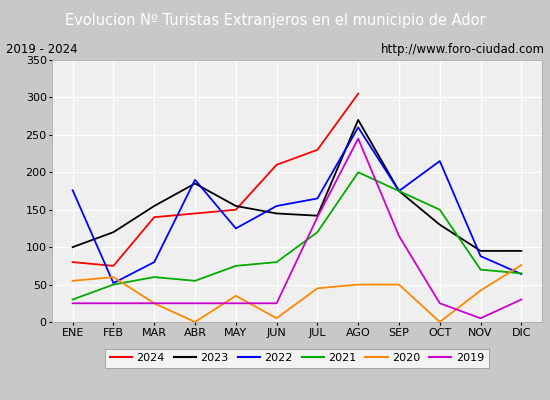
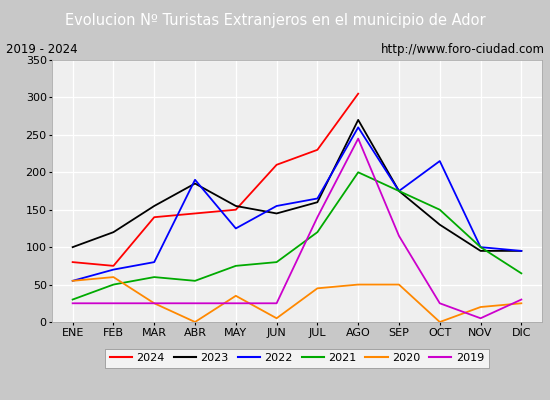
2022/ENE: 176 -> 55
2022/FEB: 52 -> 70
2023/JUL: 142 -> 160
2022/NOV: 88 -> 100
2021/NOV: 70 -> 100
2020/NOV: 42 -> 20
2022/DIC: 64 -> 95
2020/DIC: 76 -> 25
